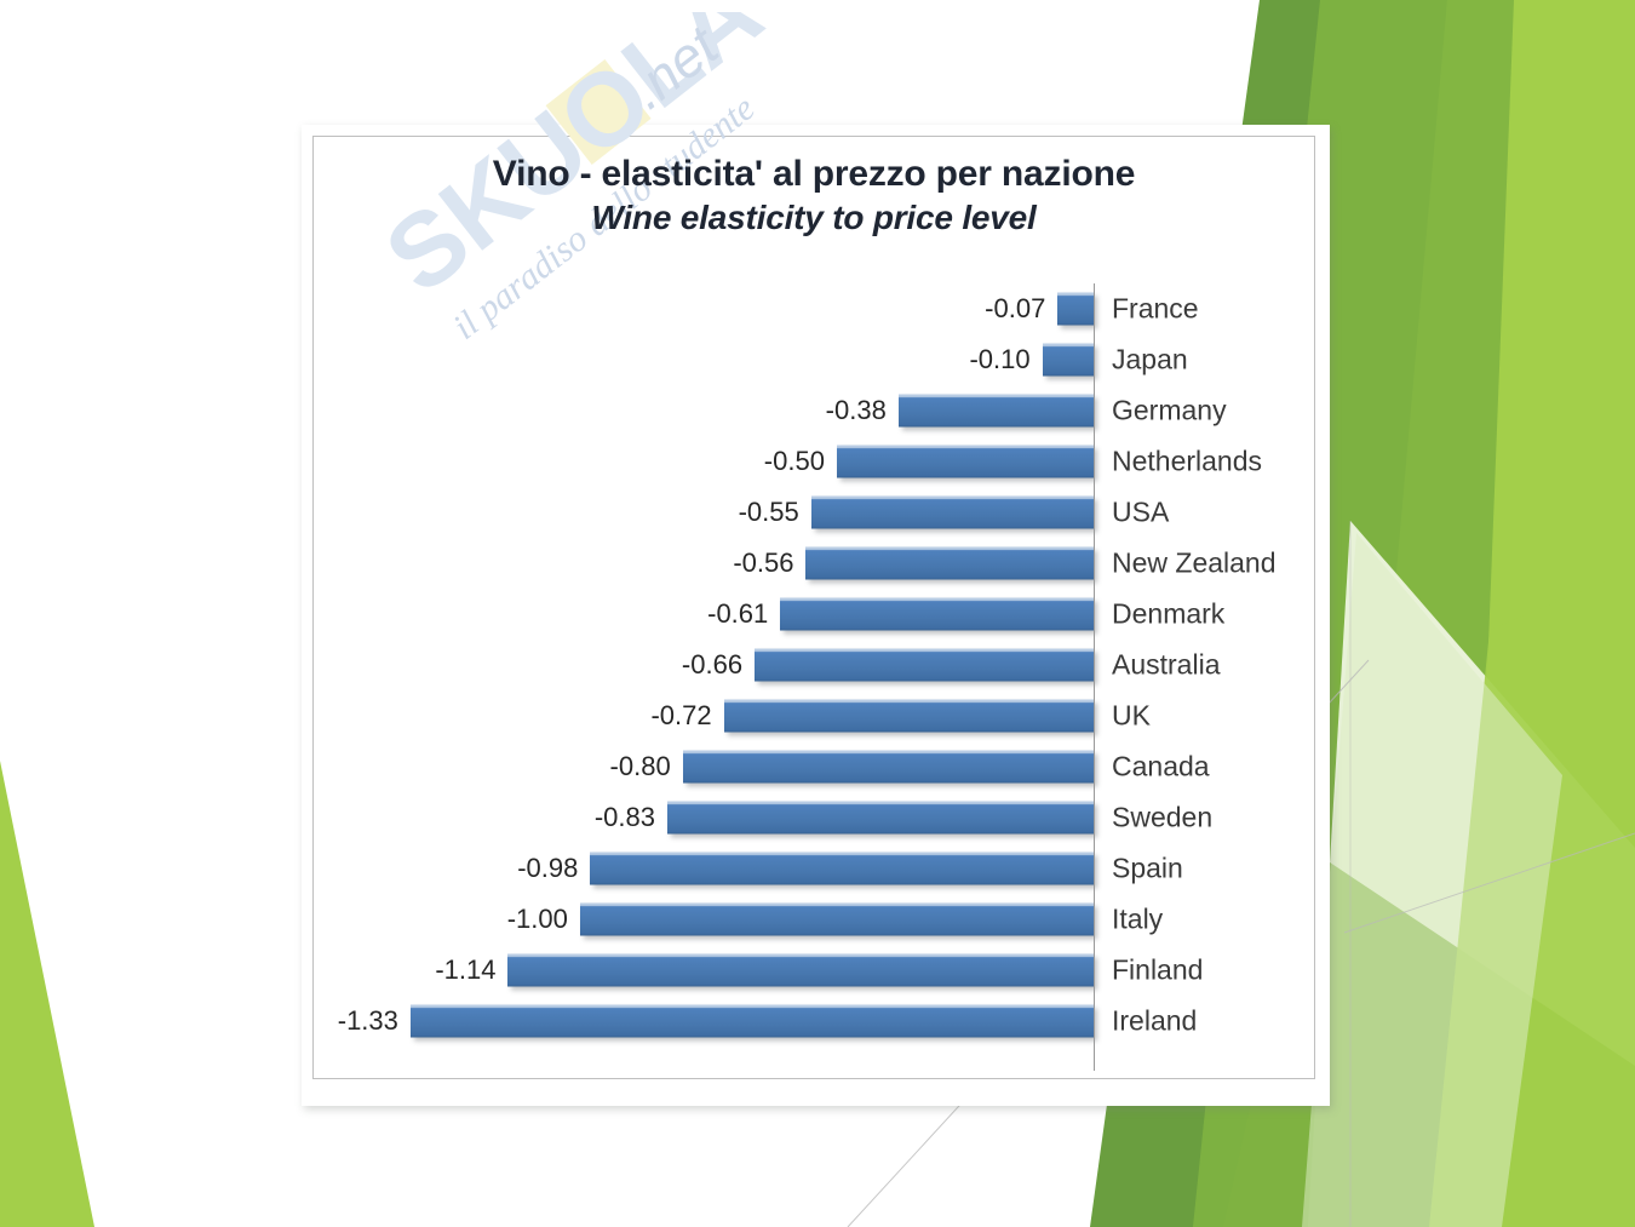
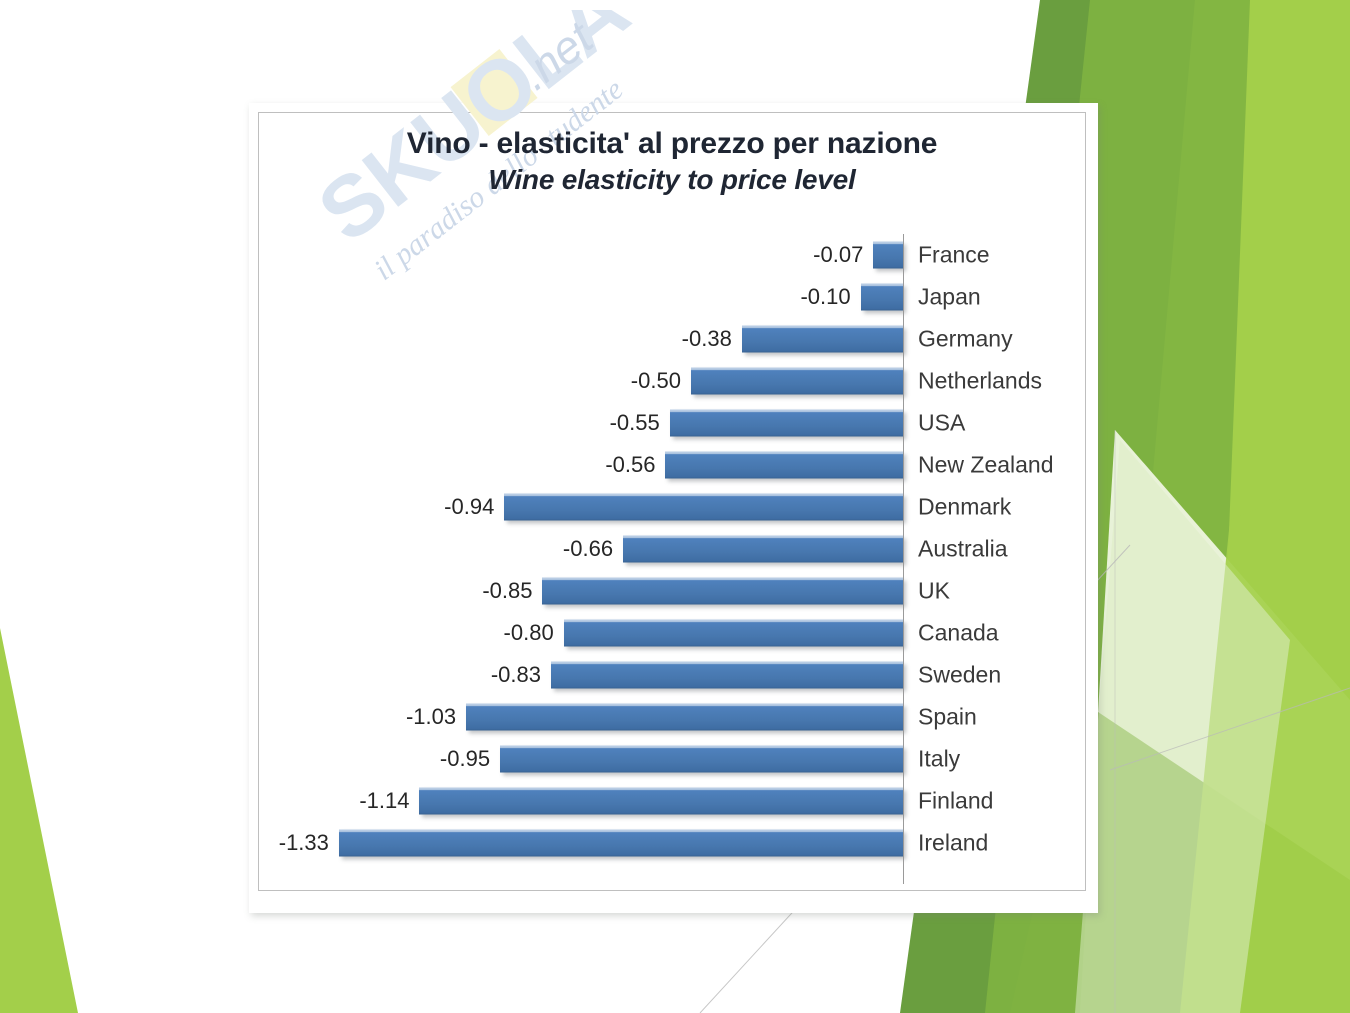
Denmark: -0.61 -> -0.94
UK: -0.72 -> -0.85
Spain: -0.98 -> -1.03
Italy: -1.00 -> -0.95
